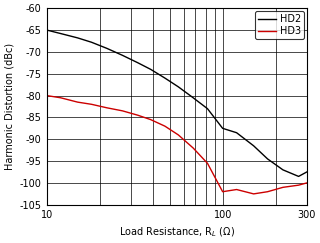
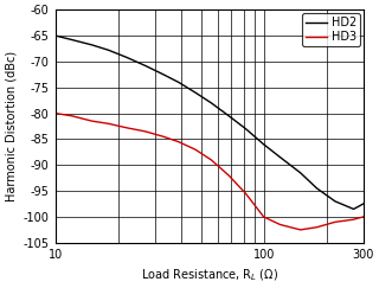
HD2/100: -87.5 -> -86.0
HD3/100: -102.0 -> -100.0
